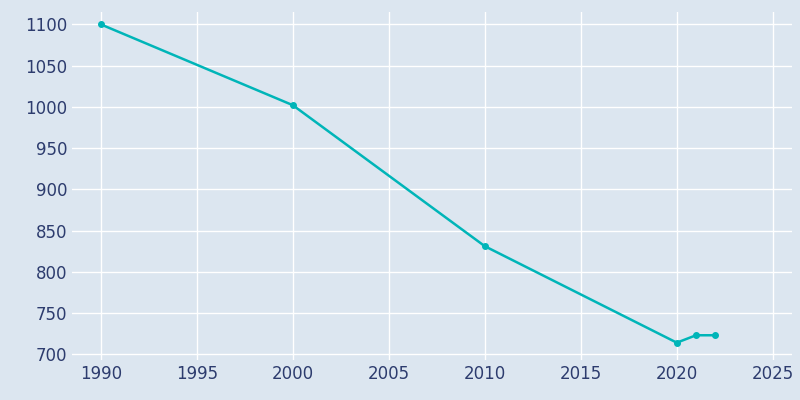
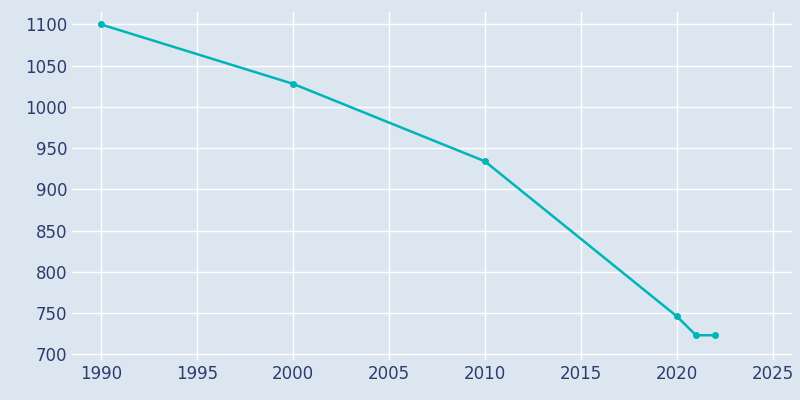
2000: 1002 -> 1028
2010: 831 -> 934
2020: 714 -> 746
